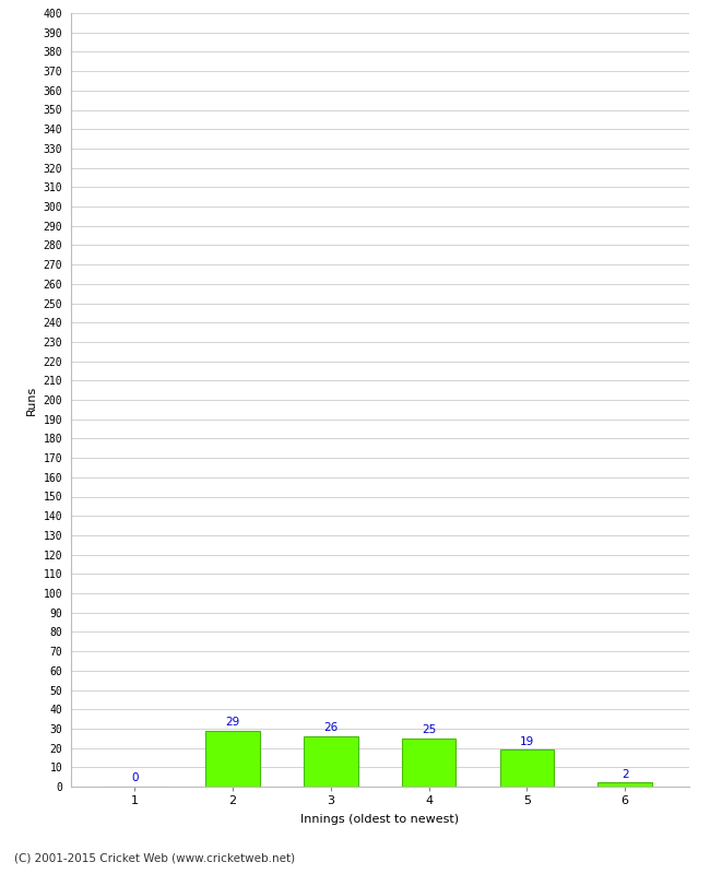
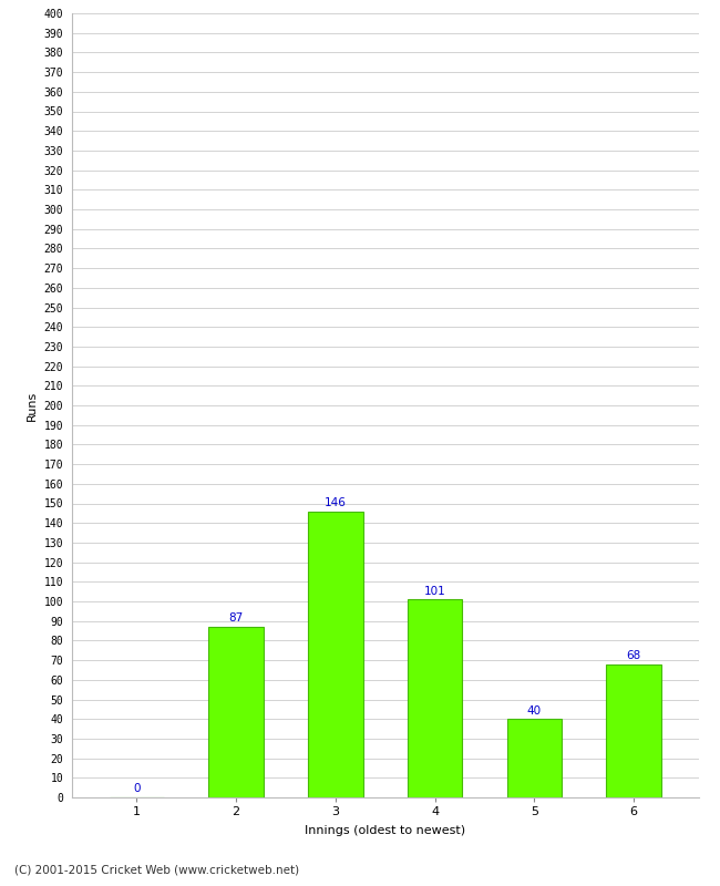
2: 29 -> 87
3: 26 -> 146
4: 25 -> 101
5: 19 -> 40
6: 2 -> 68
